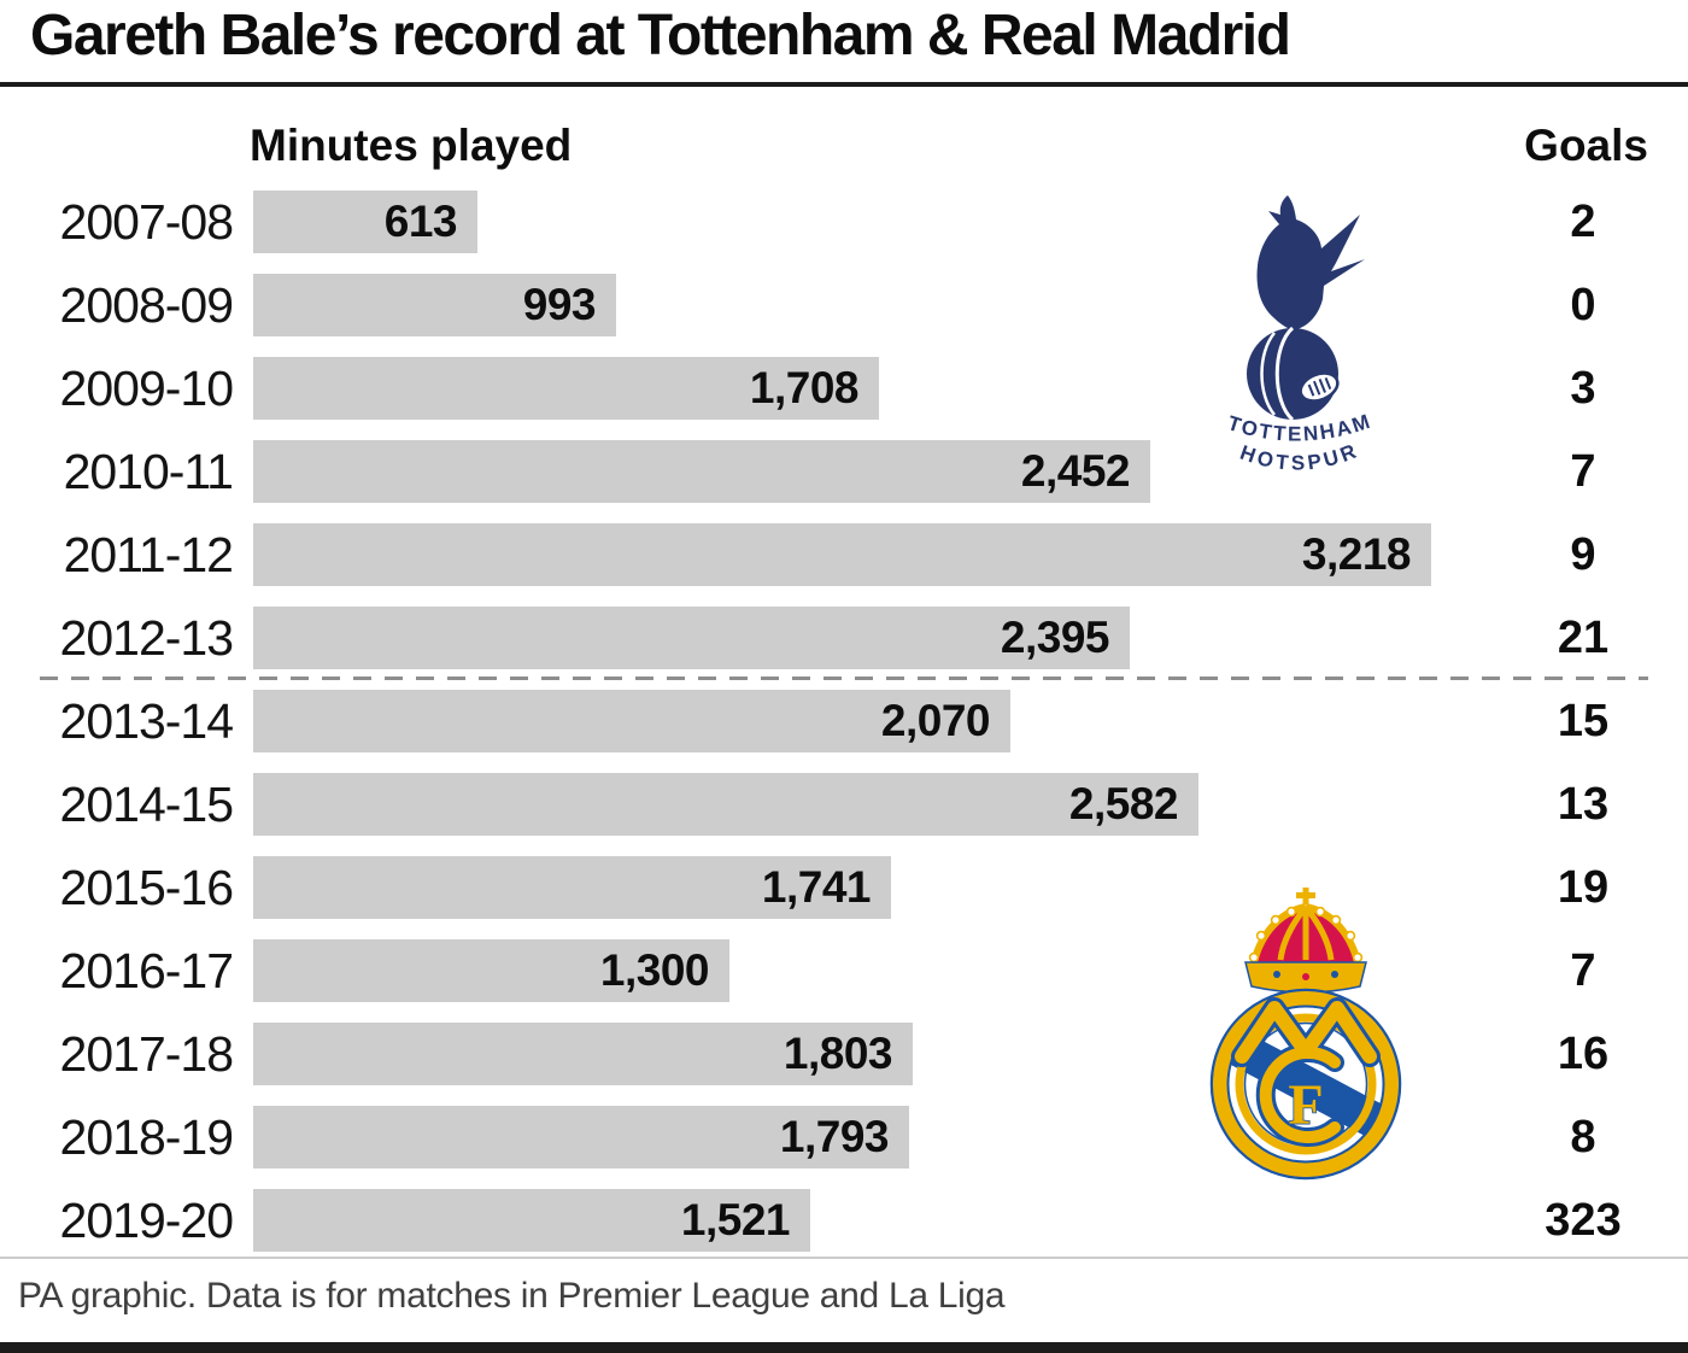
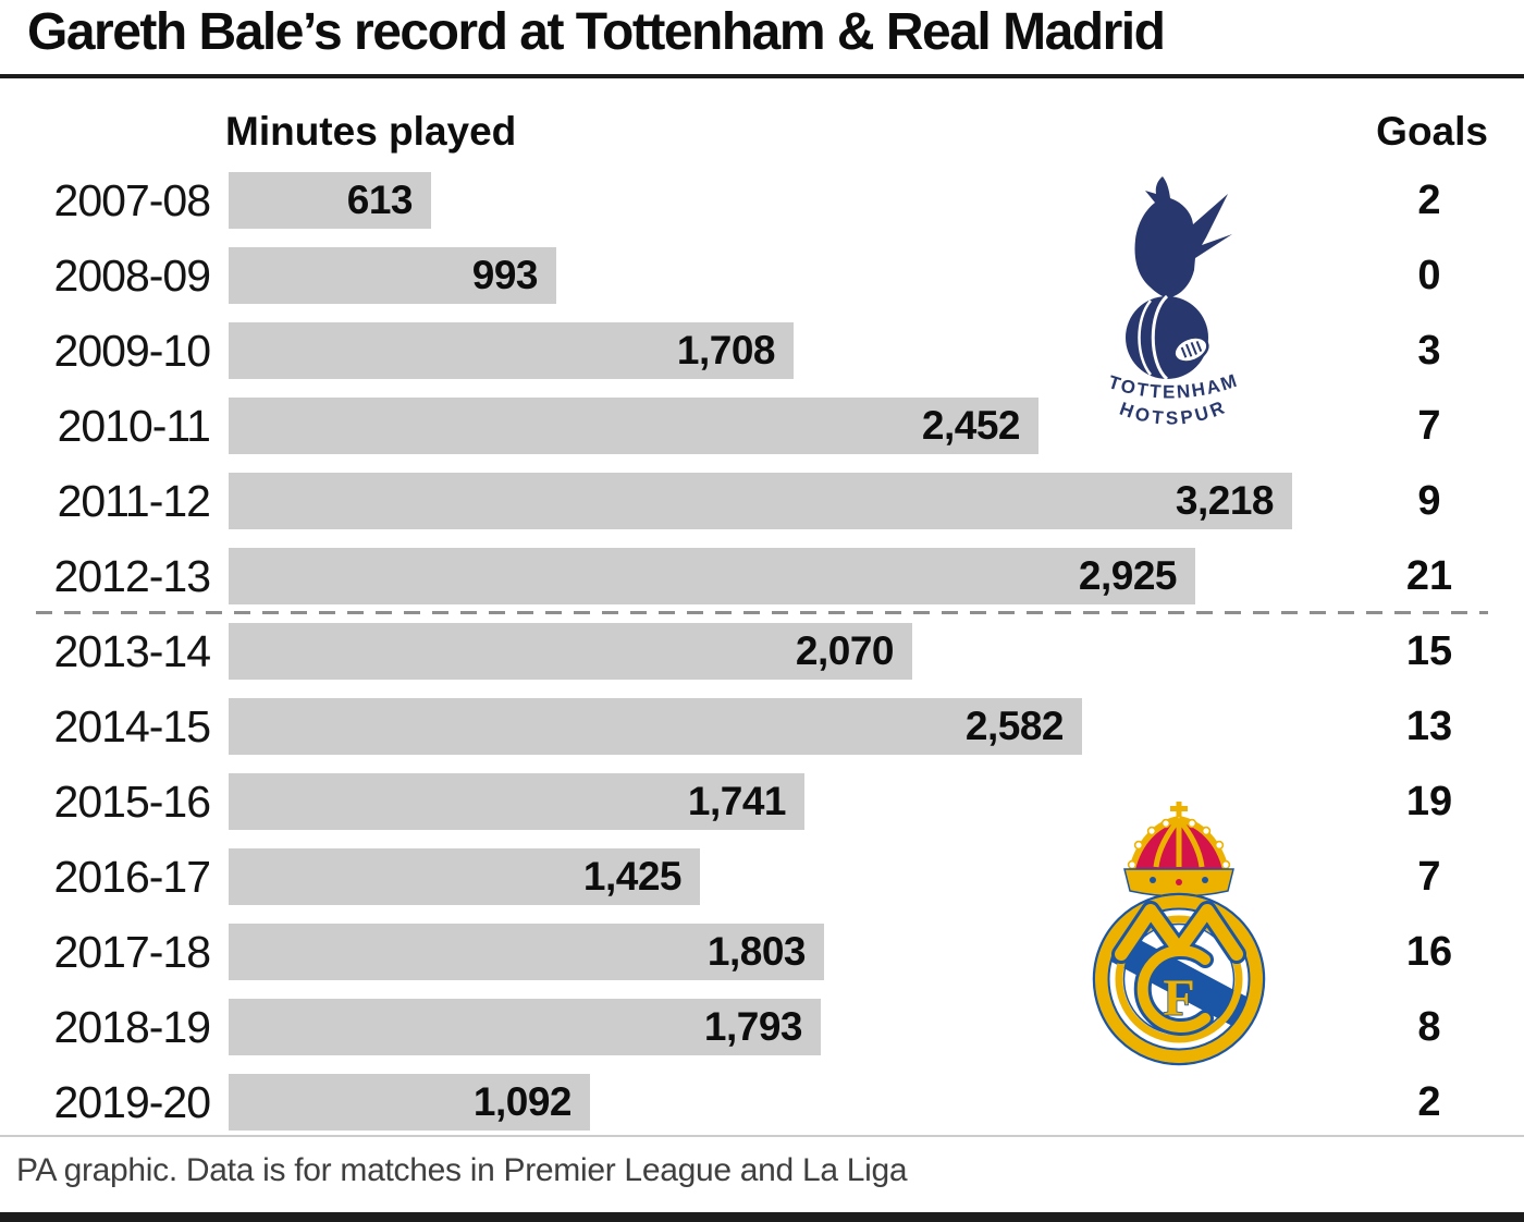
Minutes played/2012-13: 2,395 -> 2,925
Minutes played/2016-17: 1,300 -> 1,425
Minutes played/2019-20: 1,521 -> 1,092
Goals/2019-20: 323 -> 2
